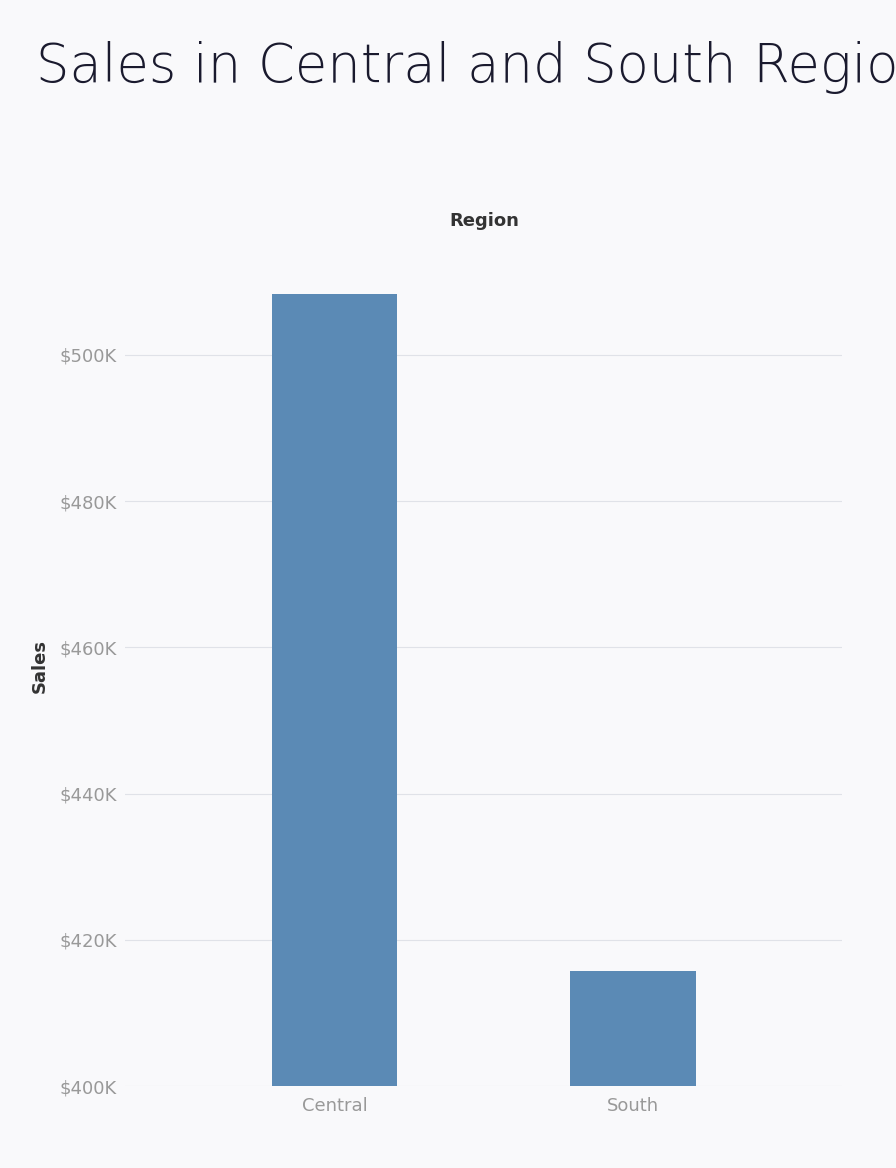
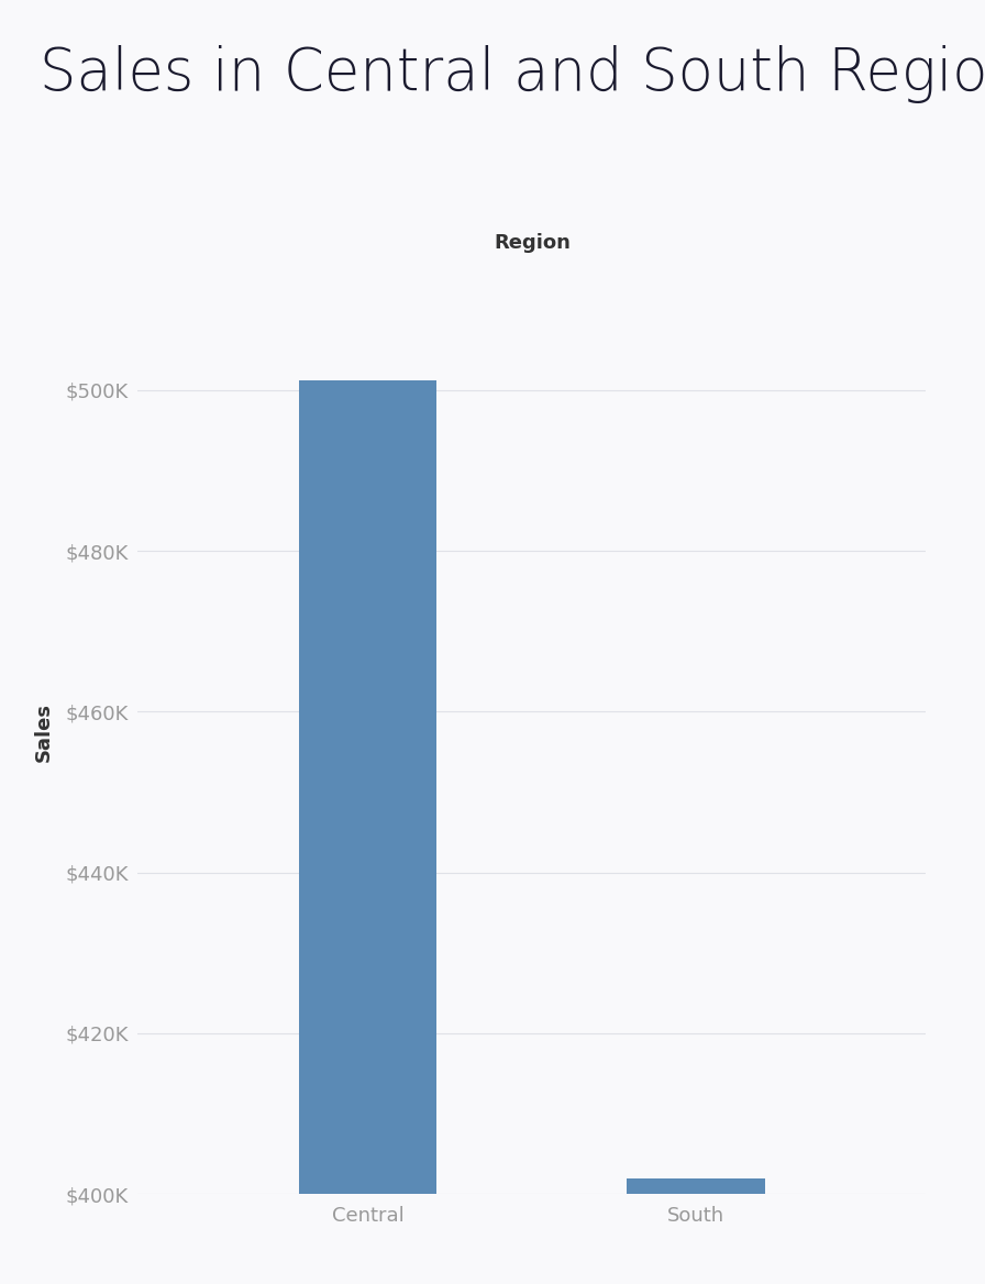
Central: $508.4K -> $501.2K
South: $415.8K -> $402.0K
